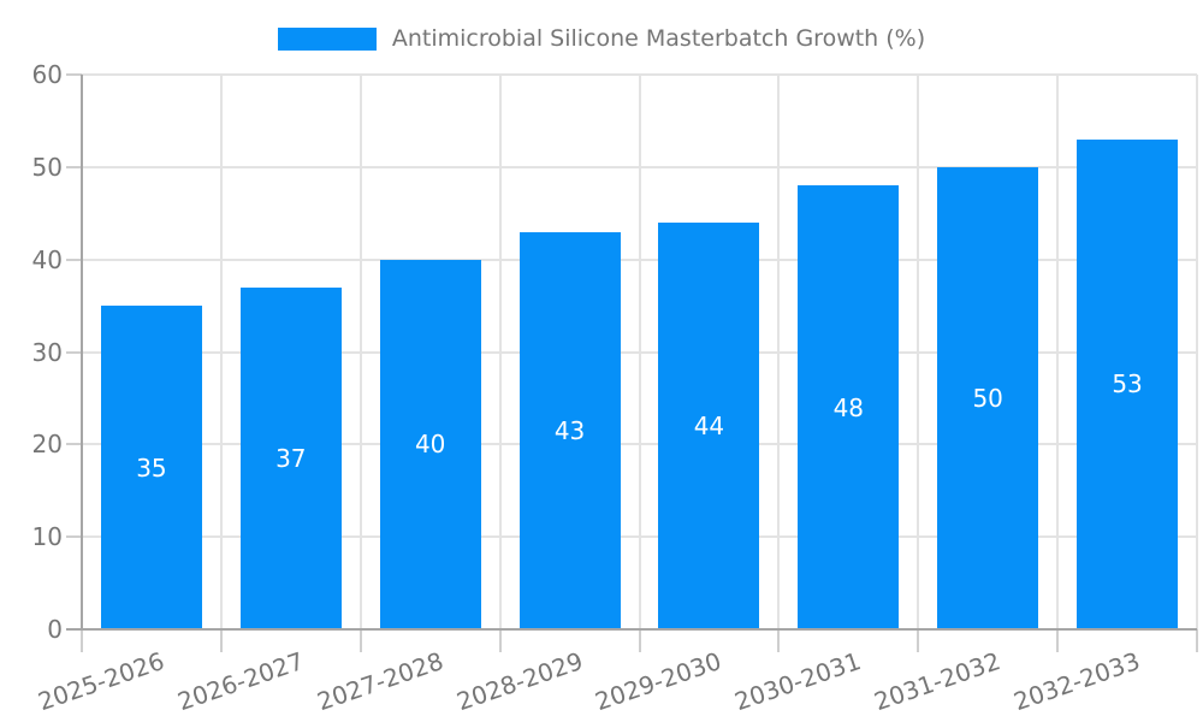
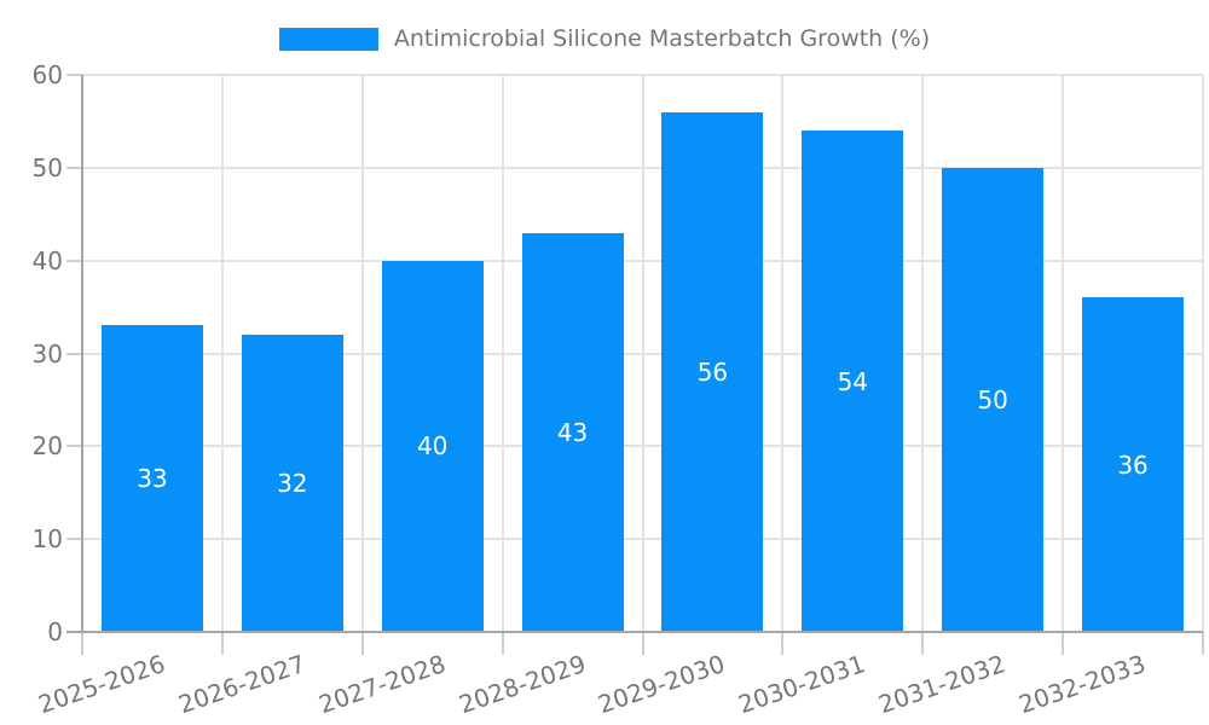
2025-2026: 35 -> 33
2026-2027: 37 -> 32
2029-2030: 44 -> 56
2030-2031: 48 -> 54
2032-2033: 53 -> 36
